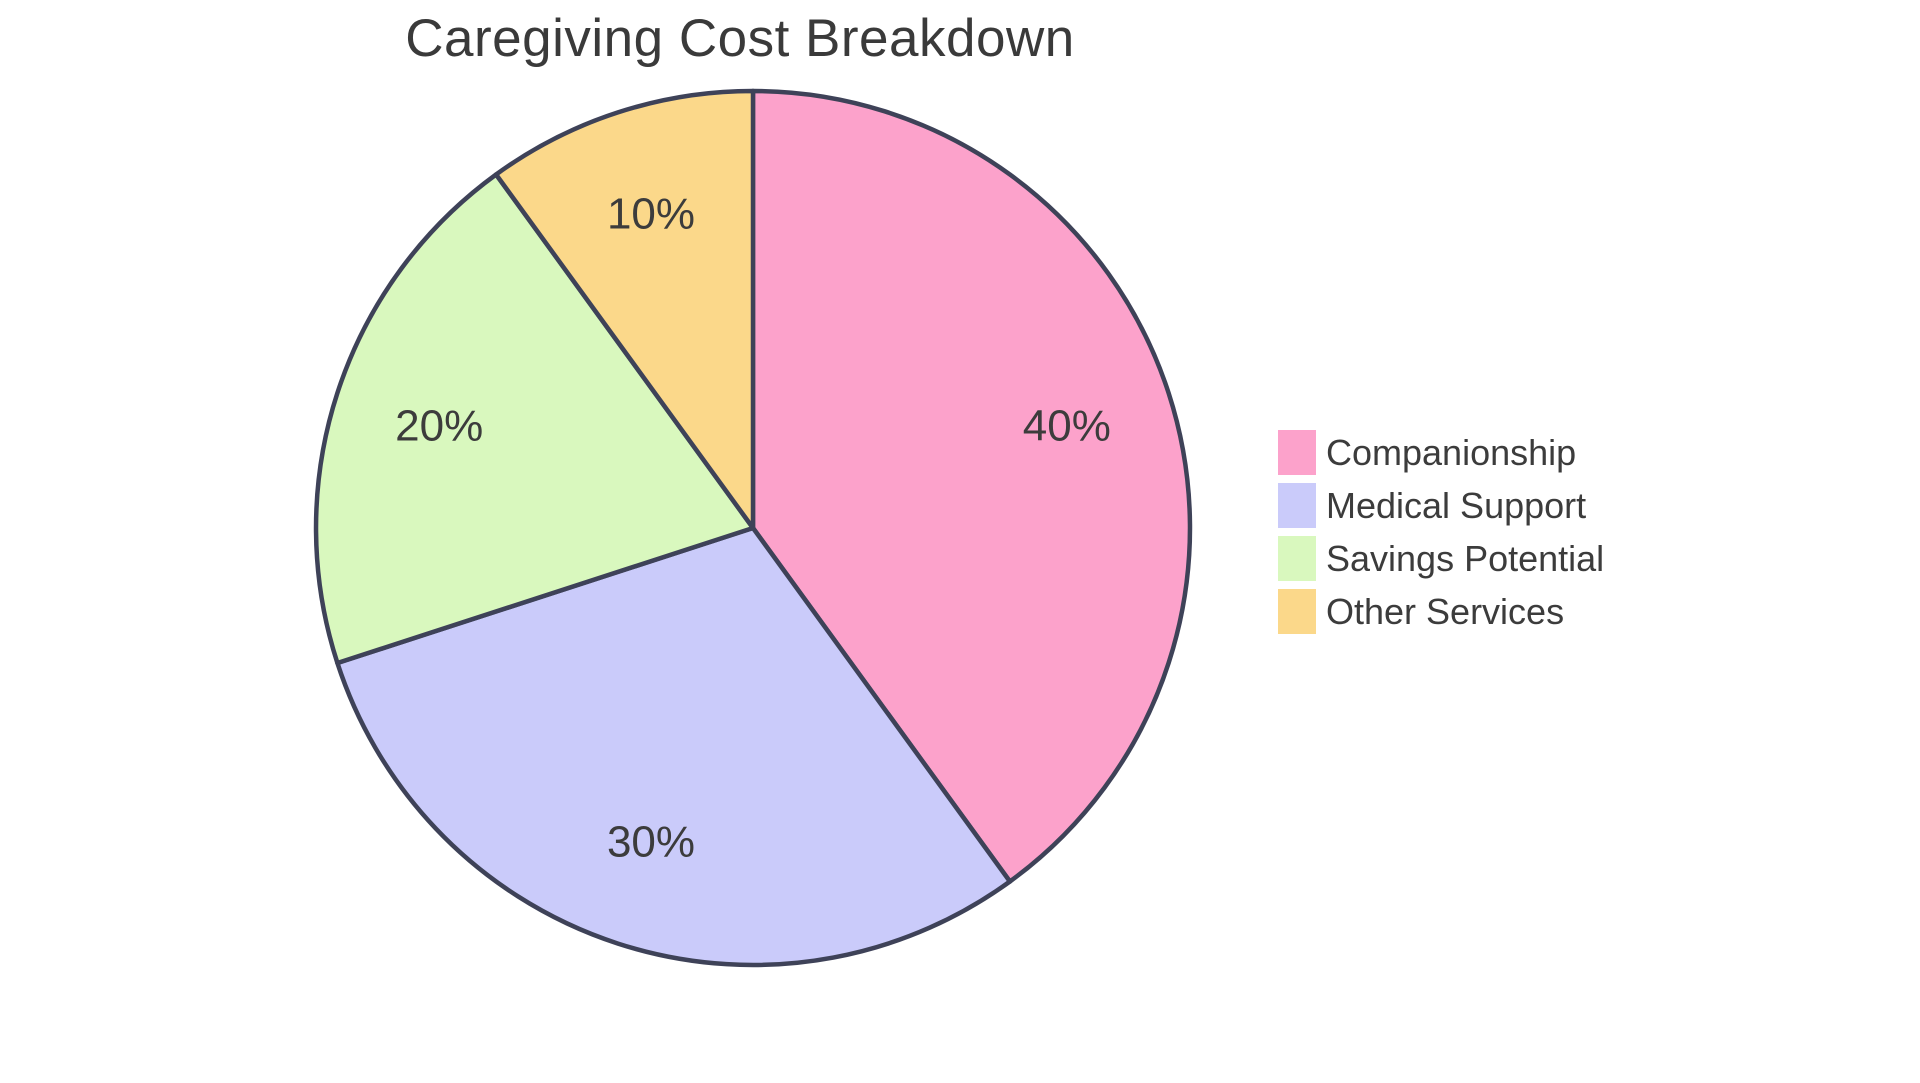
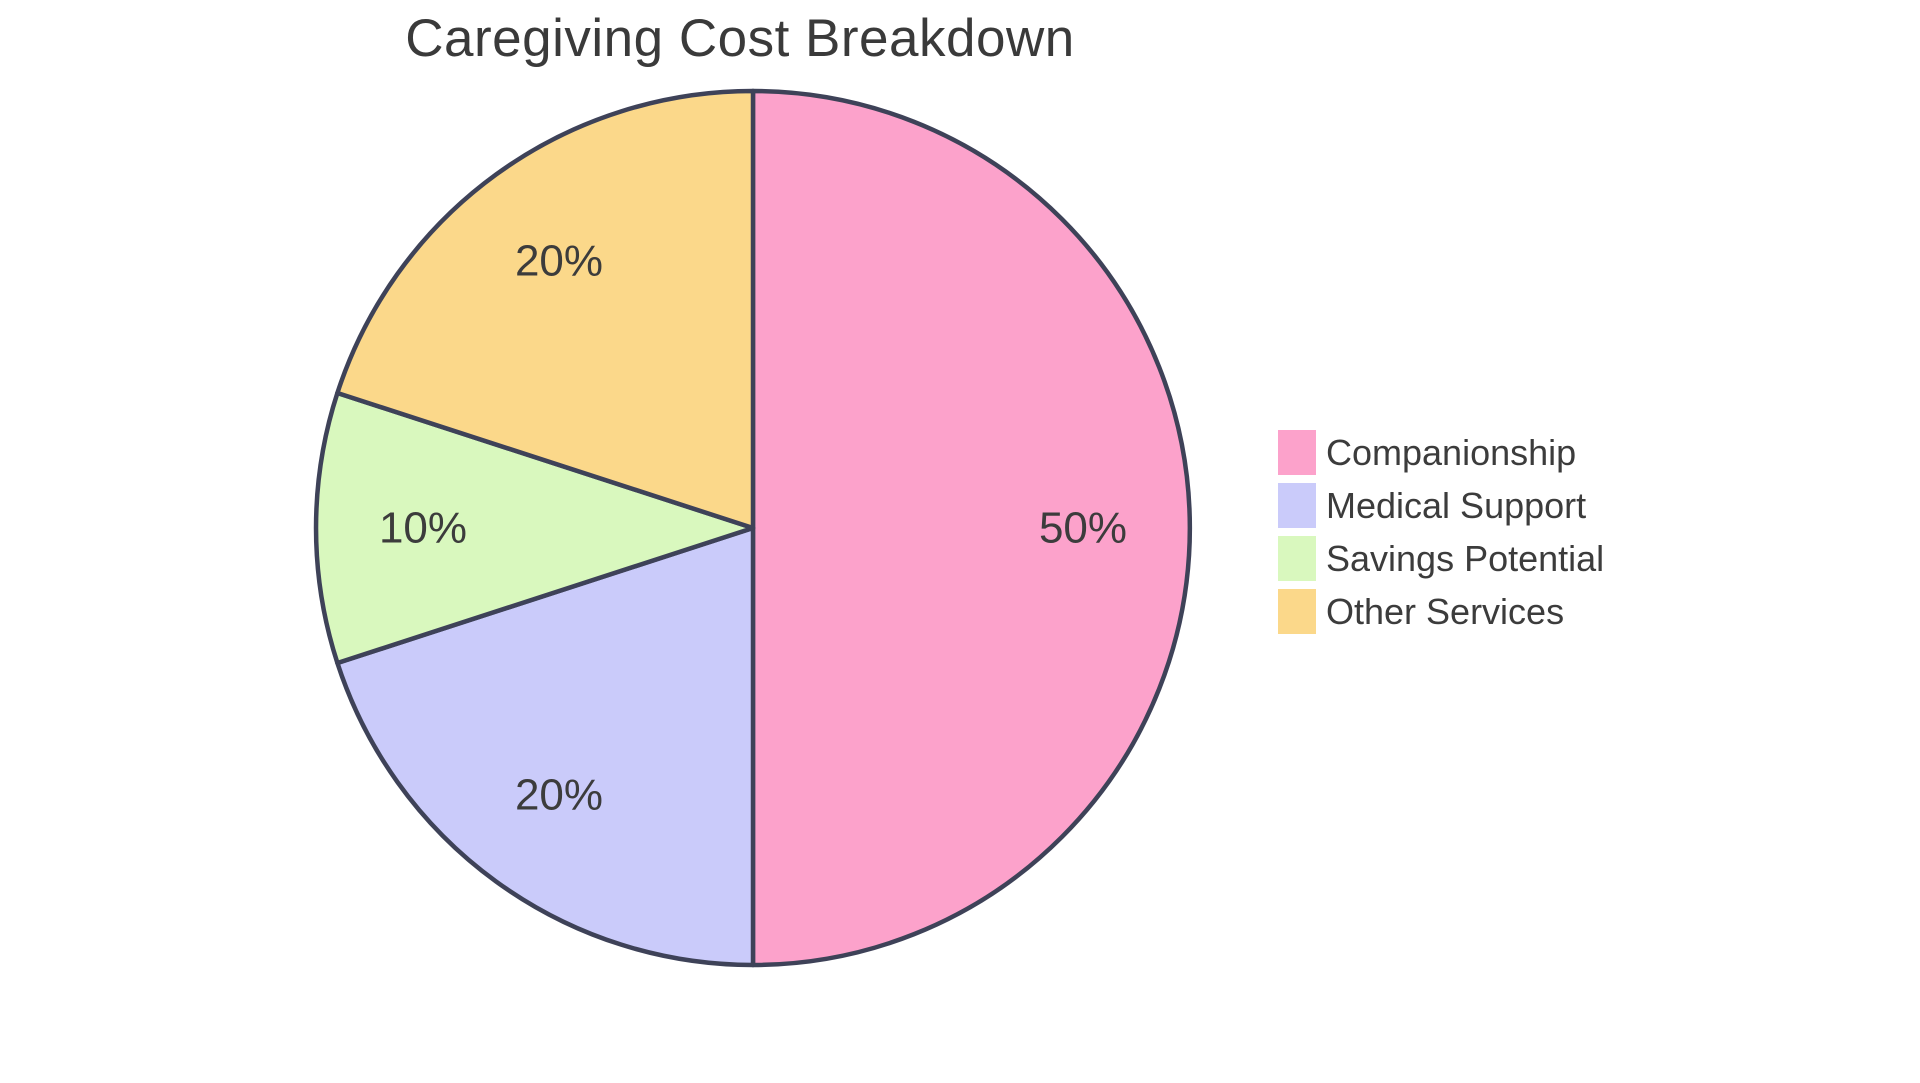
Companionship: 40% -> 50%
Medical Support: 30% -> 20%
Savings Potential: 20% -> 10%
Other Services: 10% -> 20%
